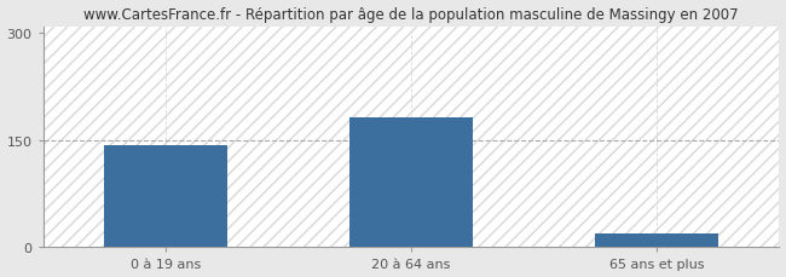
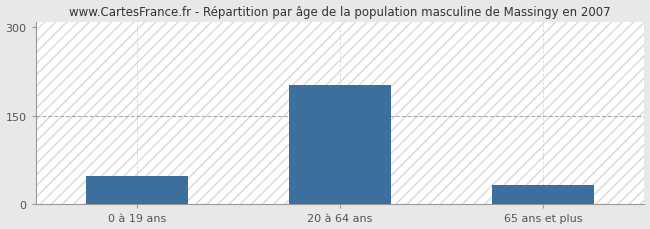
0 à 19 ans: 143 -> 48
20 à 64 ans: 182 -> 202
65 ans et plus: 18 -> 32
